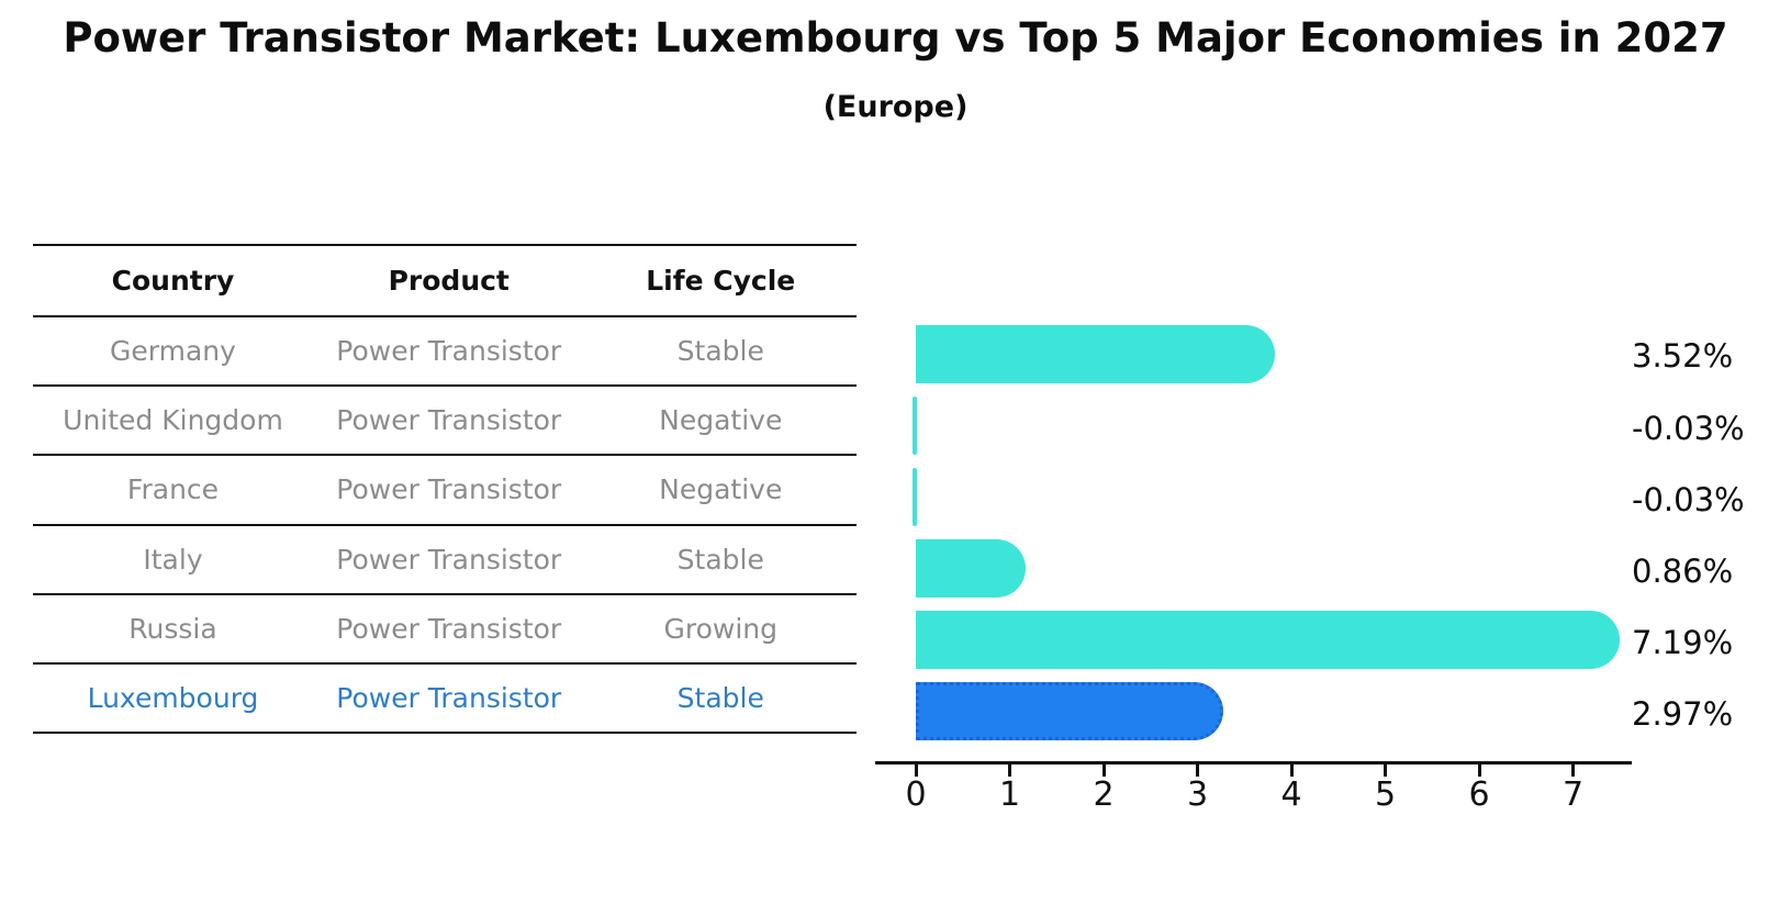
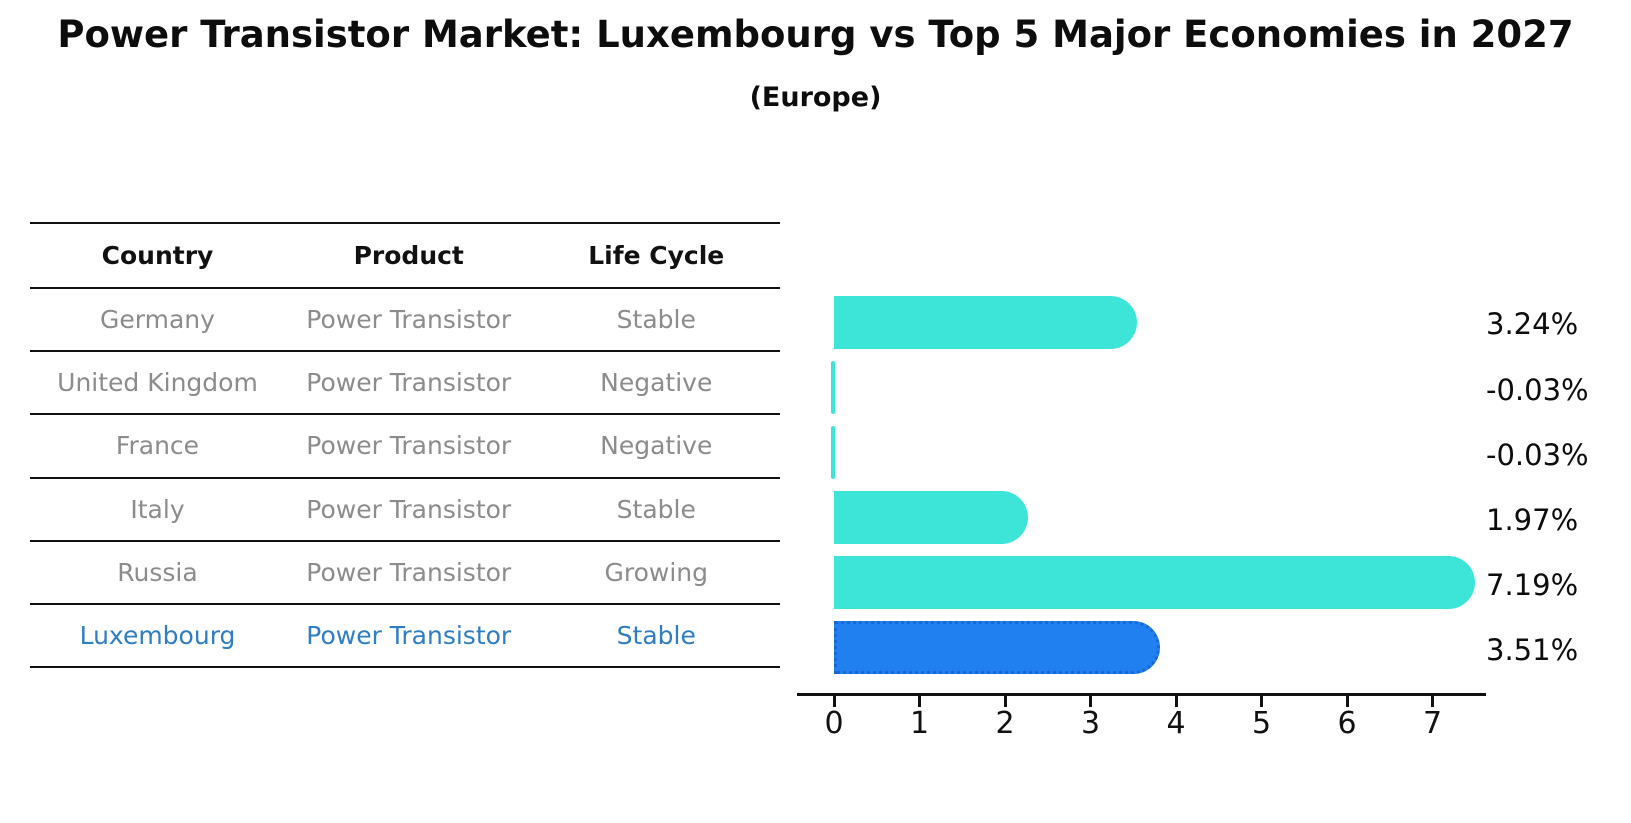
Germany: 3.52% -> 3.24%
Italy: 0.86% -> 1.97%
Luxembourg: 2.97% -> 3.51%
